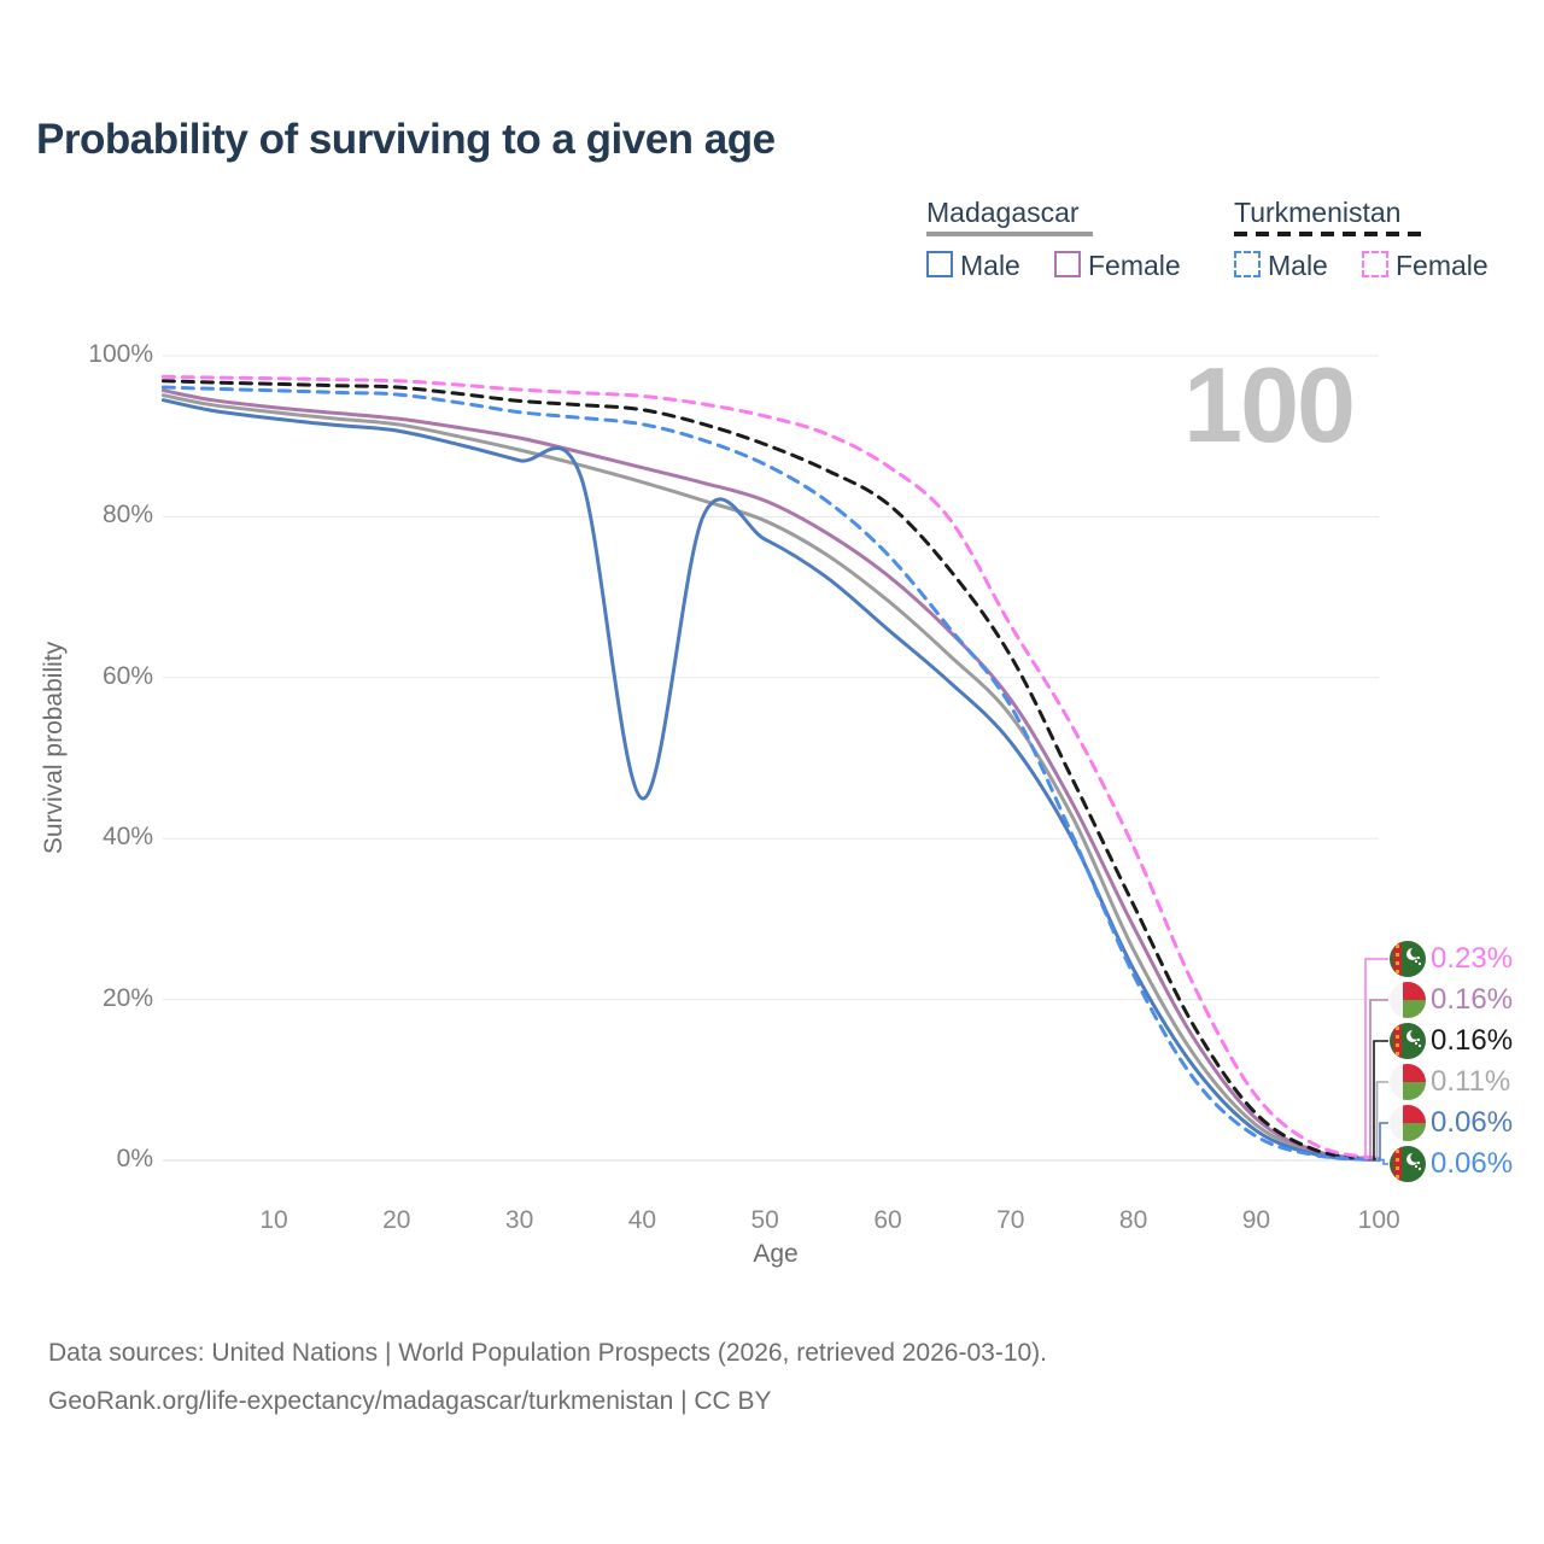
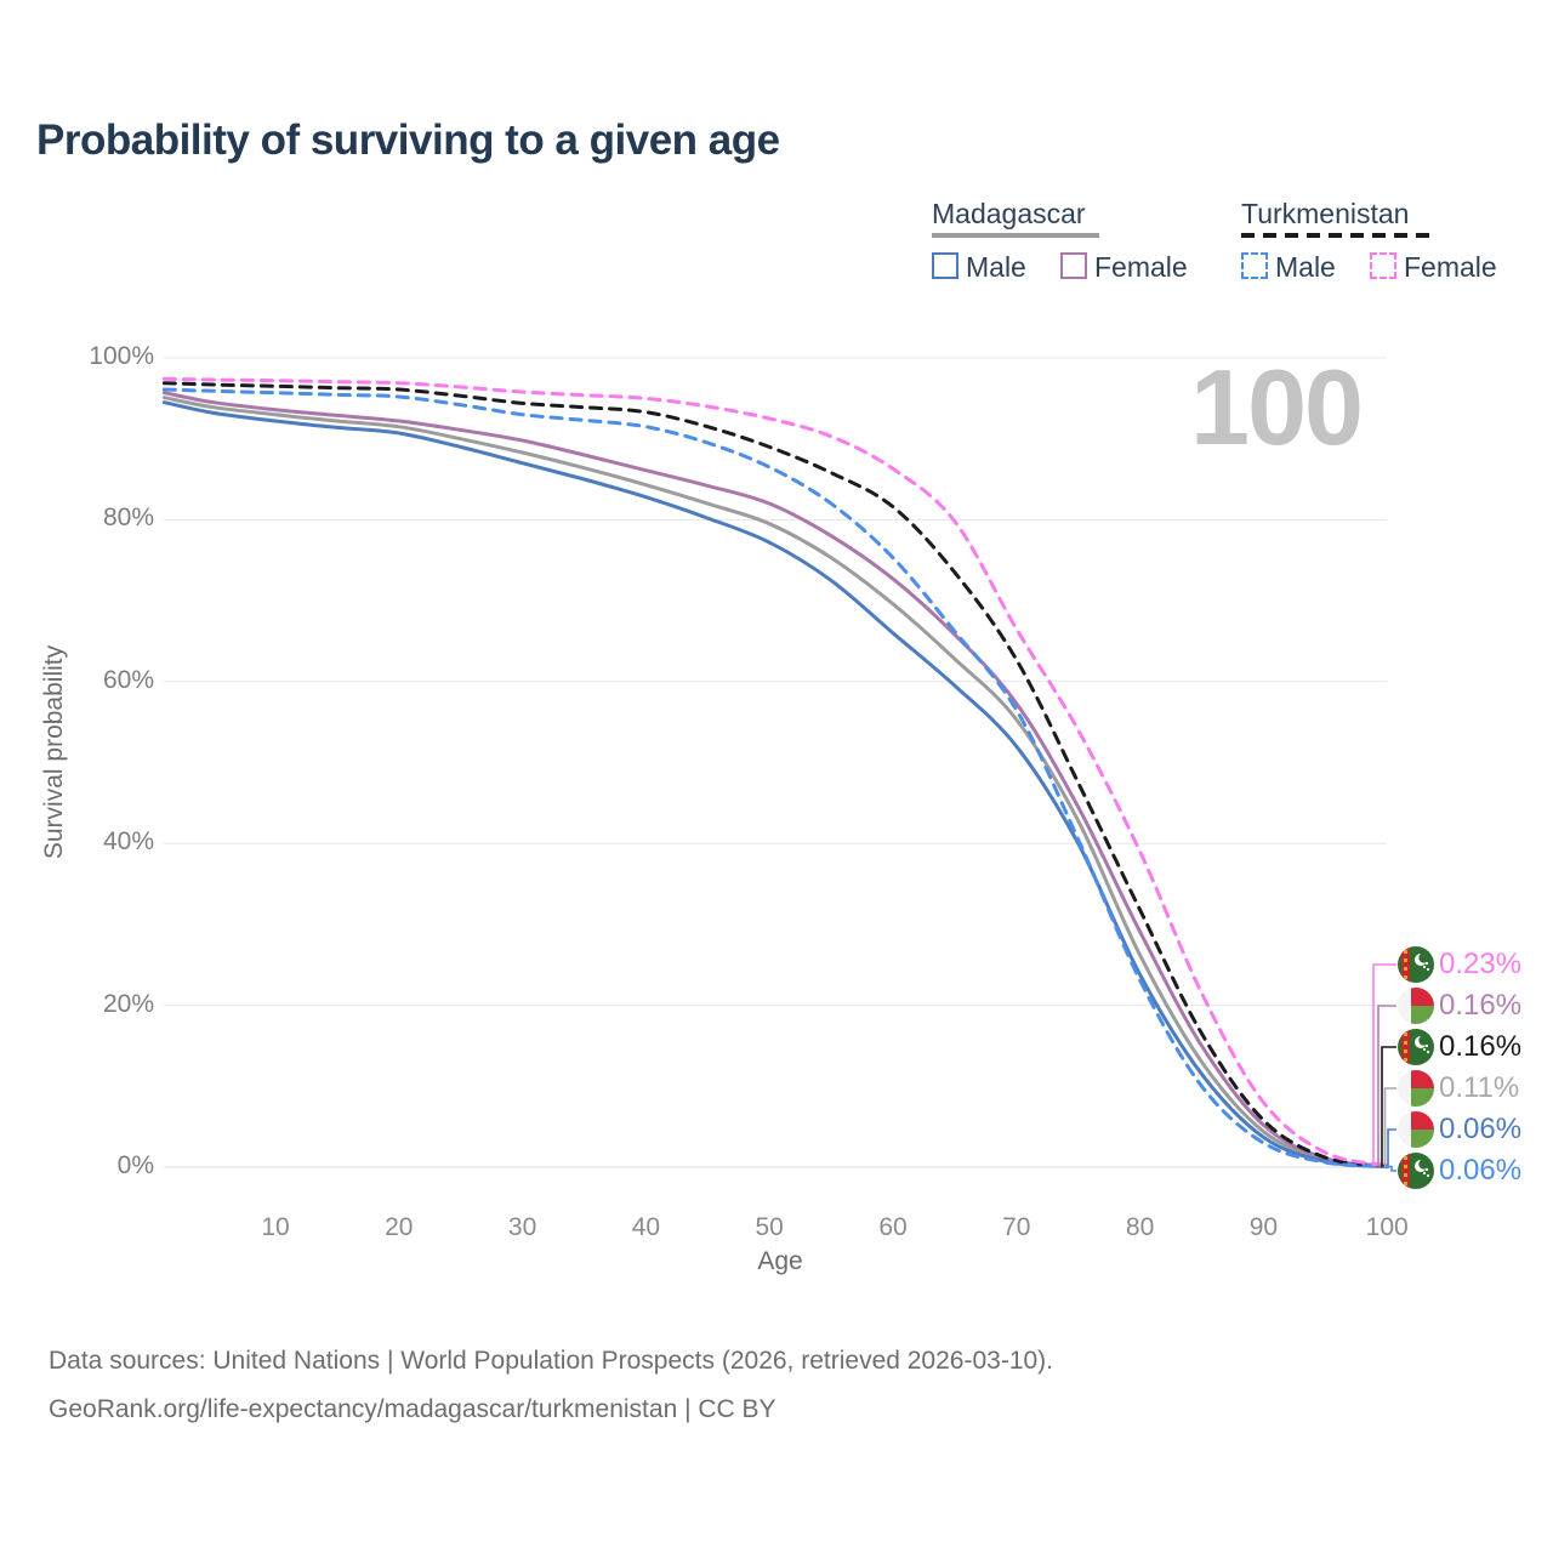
Madagascar Male/40: 45% -> 83%
